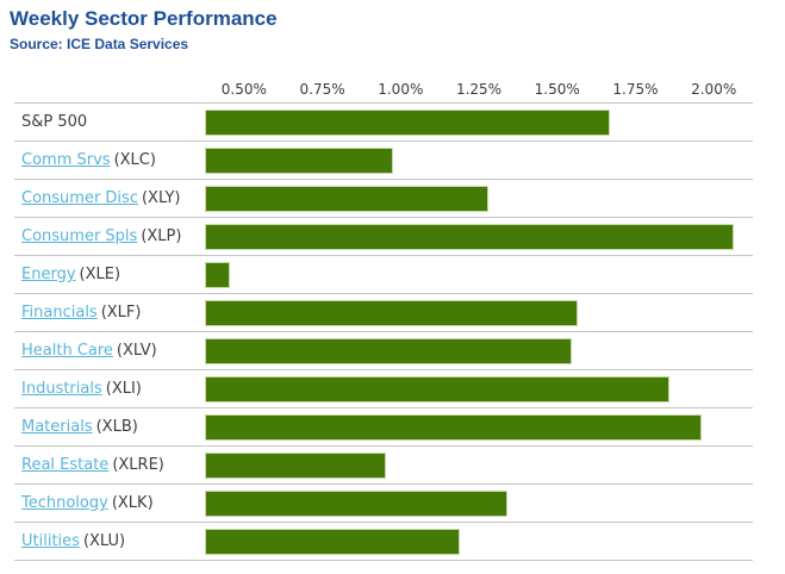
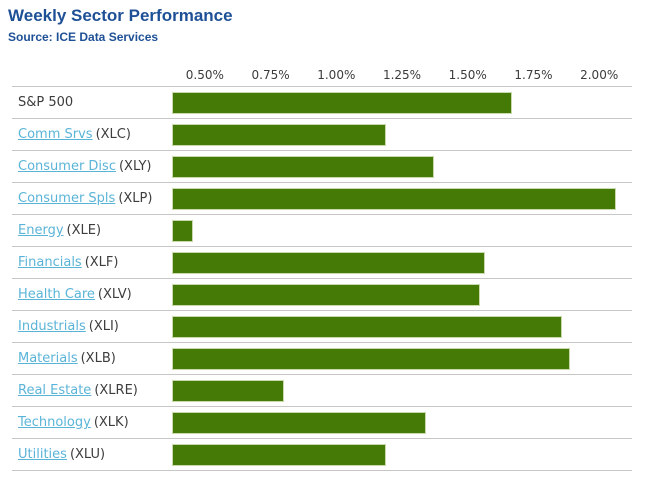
Comm Srvs: 0.84% -> 1.05%
Consumer Disc: 1.14% -> 1.23%
Materials: 1.81% -> 1.74%
Real Estate: 0.82% -> 0.67%
